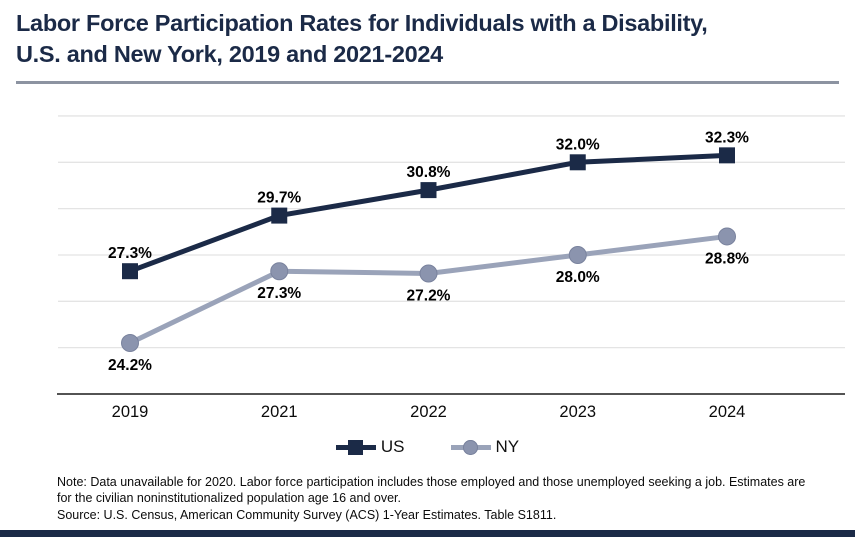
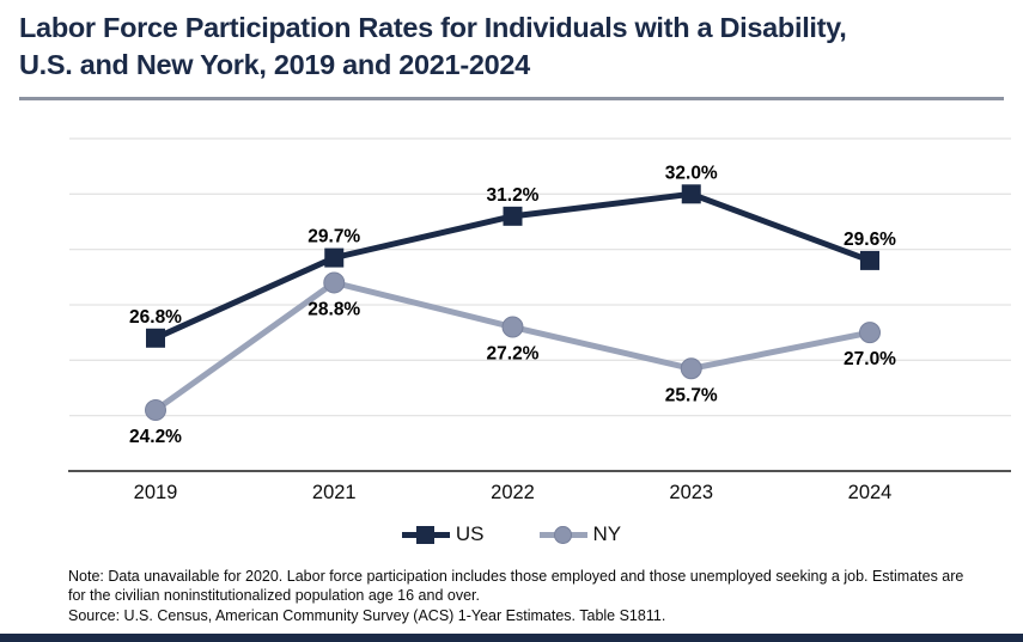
US/2019: 27.3% -> 26.8%
NY/2021: 27.3% -> 28.8%
US/2022: 30.8% -> 31.2%
NY/2023: 28.0% -> 25.7%
US/2024: 32.3% -> 29.6%
NY/2024: 28.8% -> 27.0%
